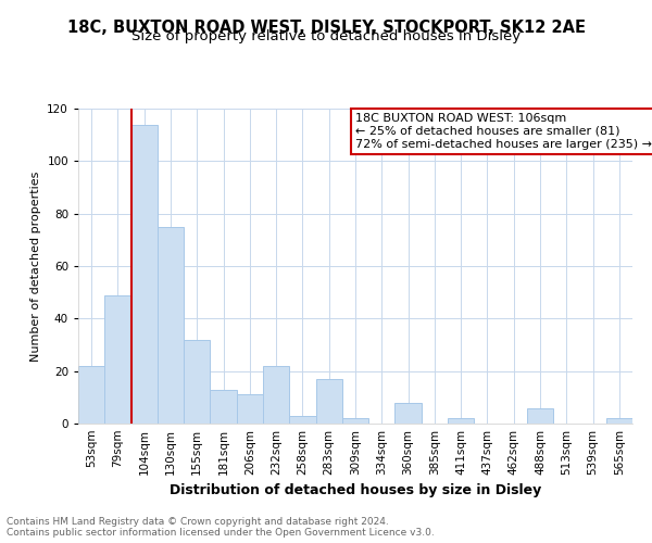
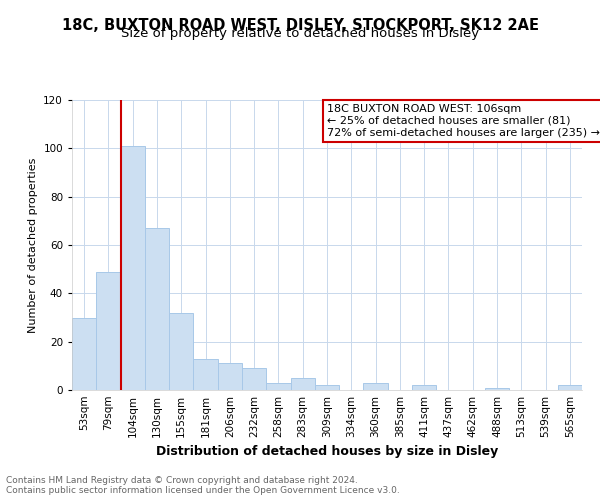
53sqm: 22 -> 30
104sqm: 114 -> 101
130sqm: 75 -> 67
232sqm: 22 -> 9
283sqm: 17 -> 5
360sqm: 8 -> 3
488sqm: 6 -> 1
